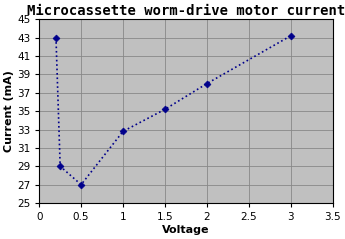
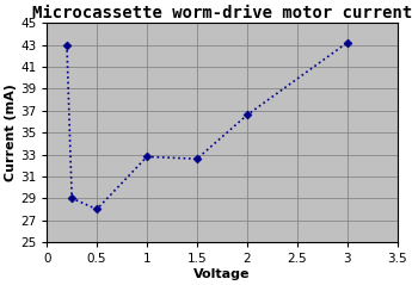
0.5: 27.0 -> 28.0
1.5: 35.2 -> 32.6
2: 38.0 -> 36.6
